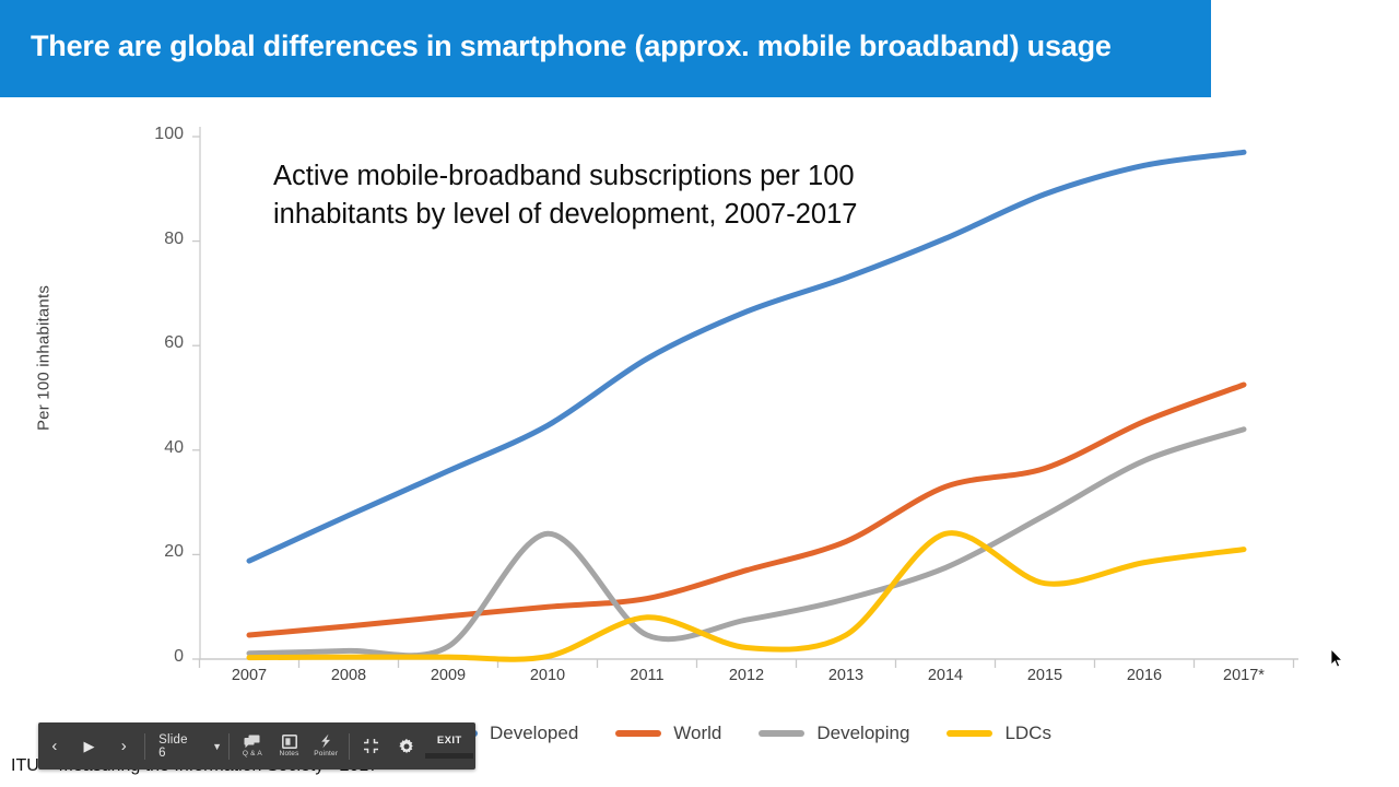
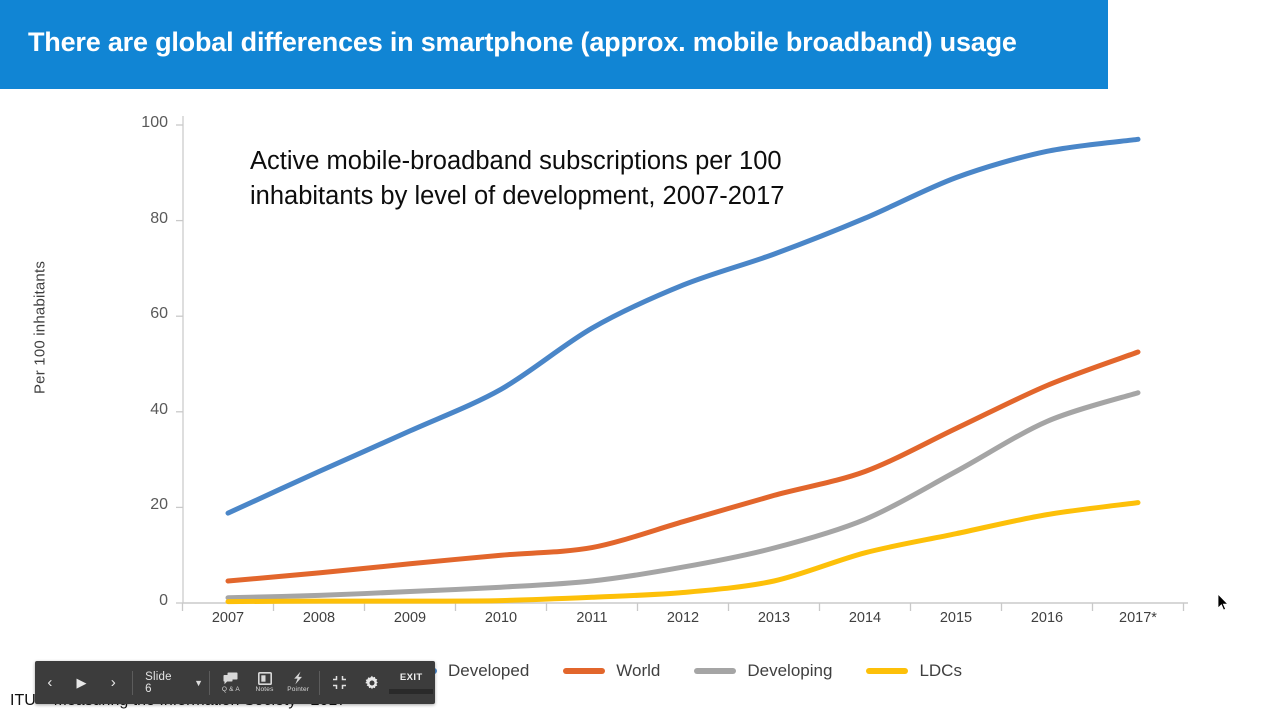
Developing/2010: 24 -> 3
LDCs/2011: 8 -> 1
World/2014: 33 -> 28
LDCs/2014: 24 -> 10
